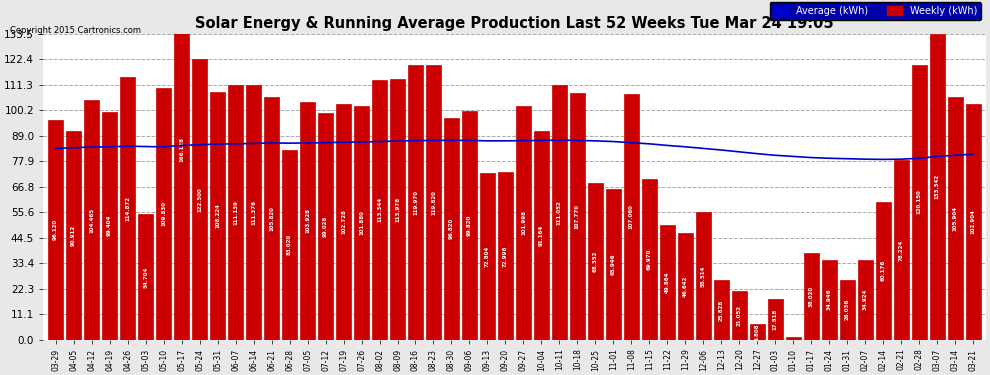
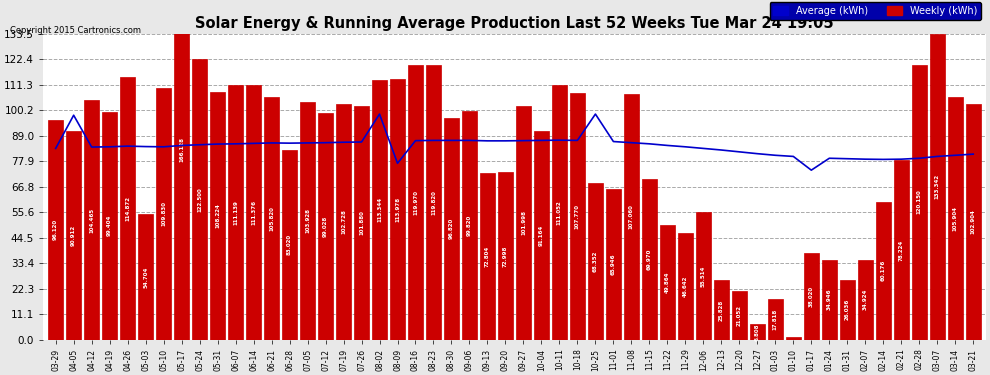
Average (kWh)/04-05: 83.8 -> 98.0
Average (kWh)/08-02: 86.5 -> 98.5
Average (kWh)/08-09: 86.7 -> 77.0
Average (kWh)/10-25: 86.8 -> 98.5
Average (kWh)/01-17: 79.5 -> 74.0
